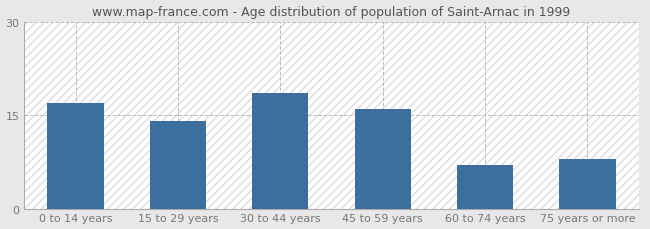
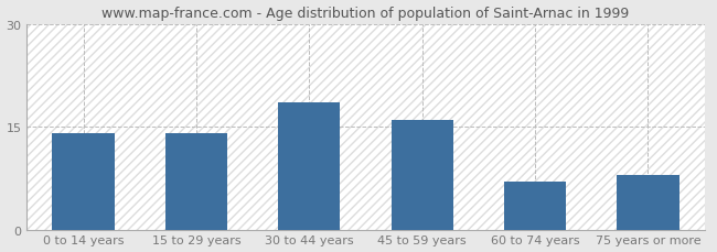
0 to 14 years: 17.0 -> 14.0
